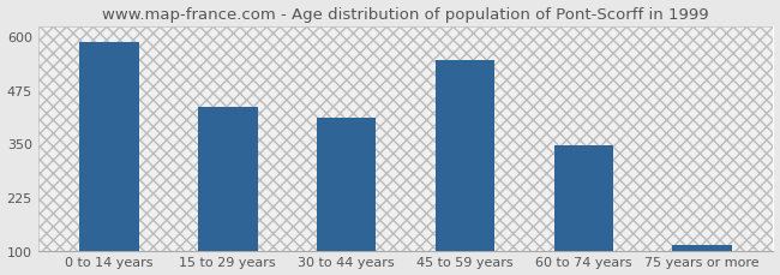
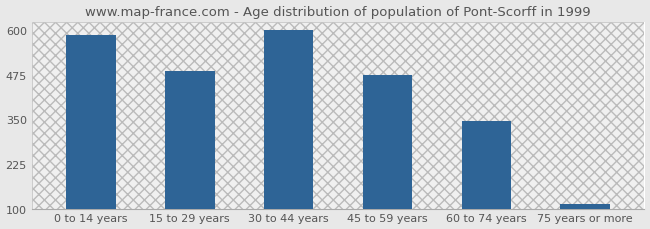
15 to 29 years: 435 -> 487
30 to 44 years: 410 -> 601
45 to 59 years: 545 -> 476
